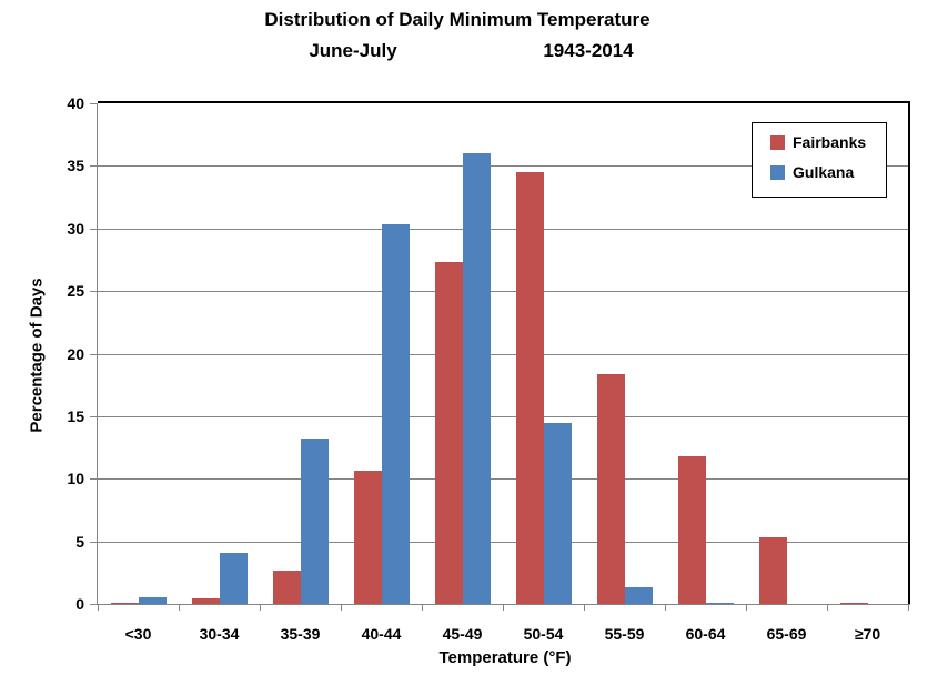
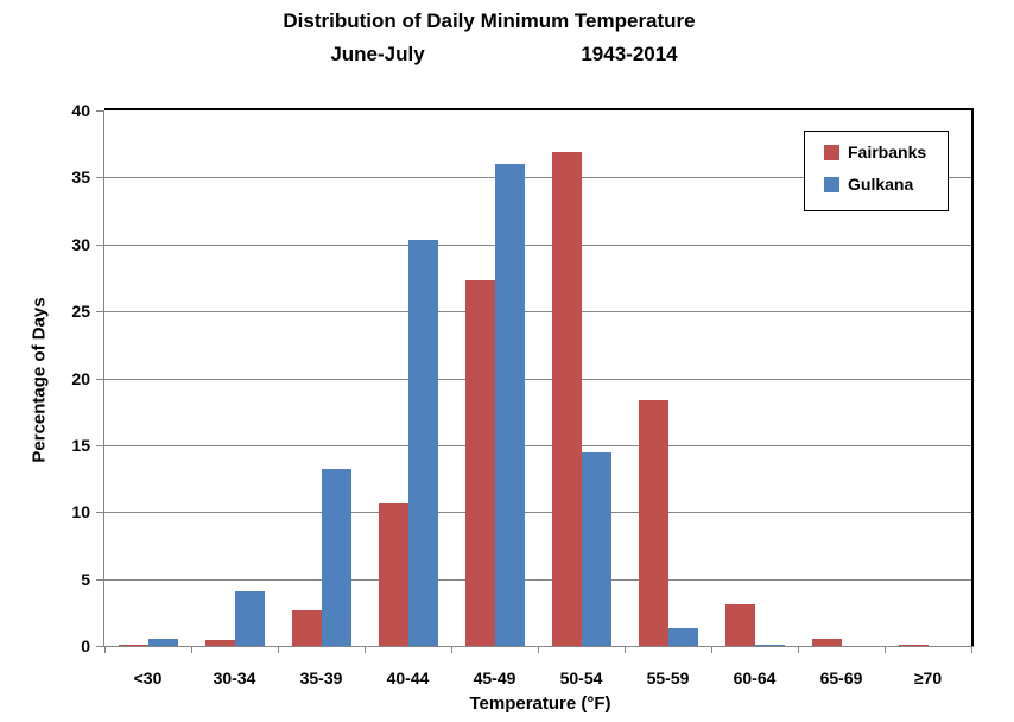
Fairbanks/50-54: 34.5 -> 36.9
Fairbanks/60-64: 11.8 -> 3.1
Fairbanks/65-69: 5.3 -> 0.5
